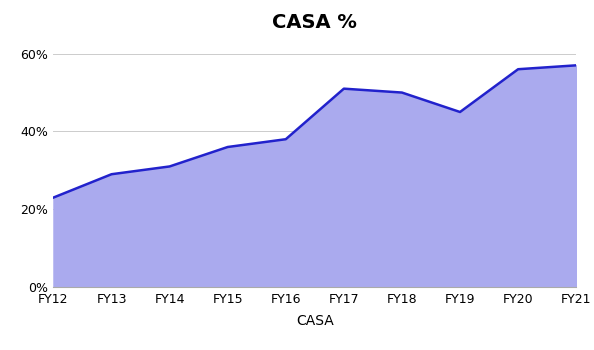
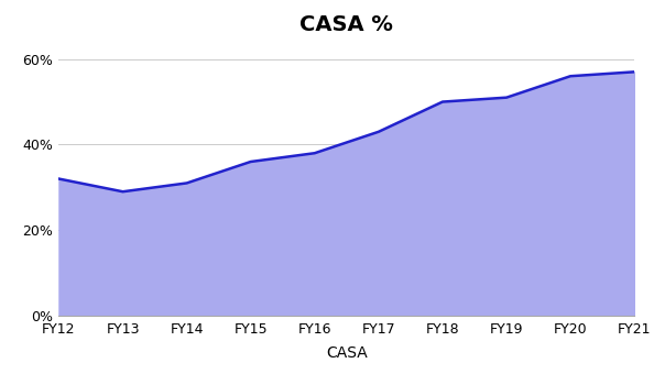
FY12: 23% -> 32%
FY17: 51% -> 43%
FY19: 45% -> 51%
